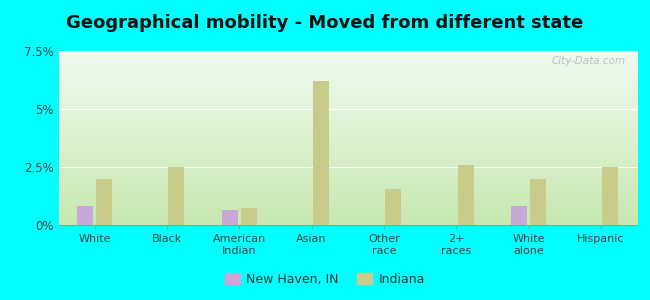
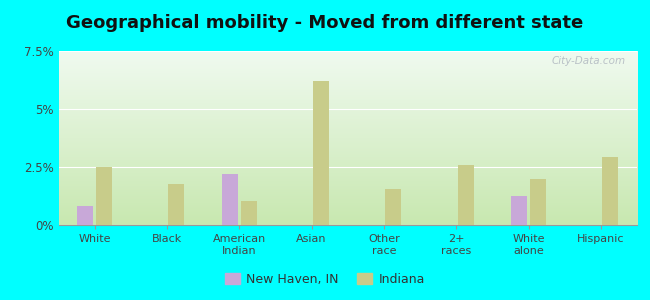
Indiana/White: 2.00% -> 2.50%
Indiana/Black: 2.50% -> 1.75%
New Haven, IN/American Indian: 0.65% -> 2.20%
Indiana/American Indian: 0.75% -> 1.05%
New Haven, IN/White alone: 0.80% -> 1.25%
Indiana/Hispanic: 2.50% -> 2.95%
